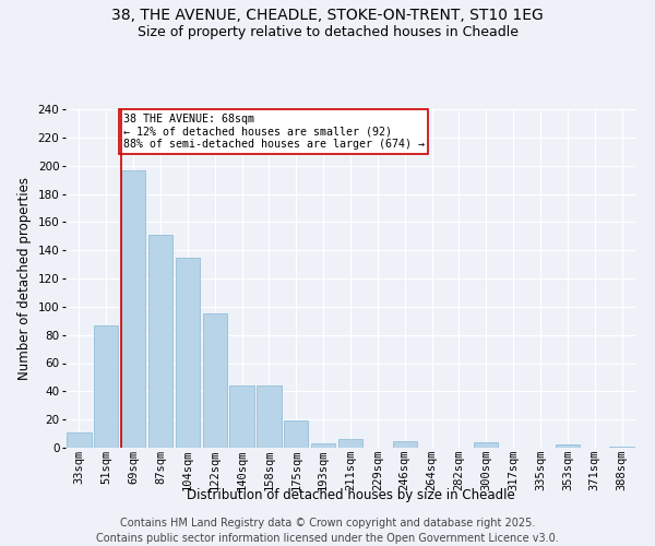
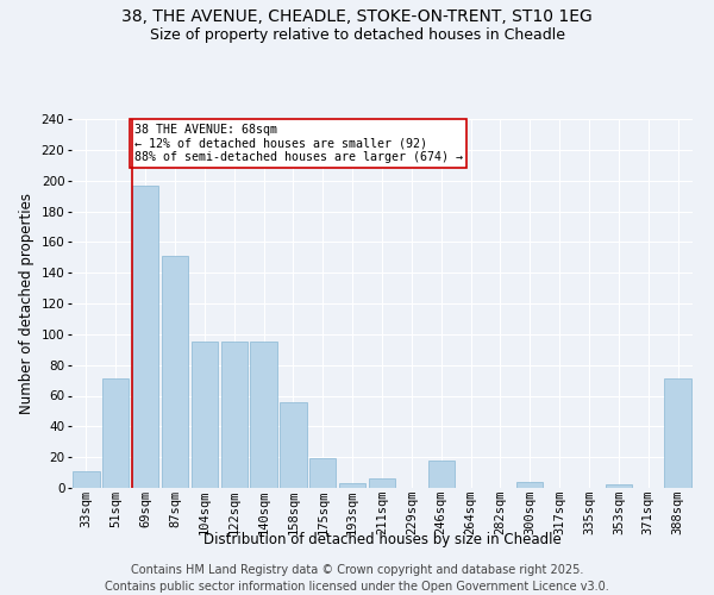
51sqm: 87 -> 71
104sqm: 135 -> 95
140sqm: 44 -> 95
158sqm: 44 -> 56
246sqm: 5 -> 18
388sqm: 1 -> 71
